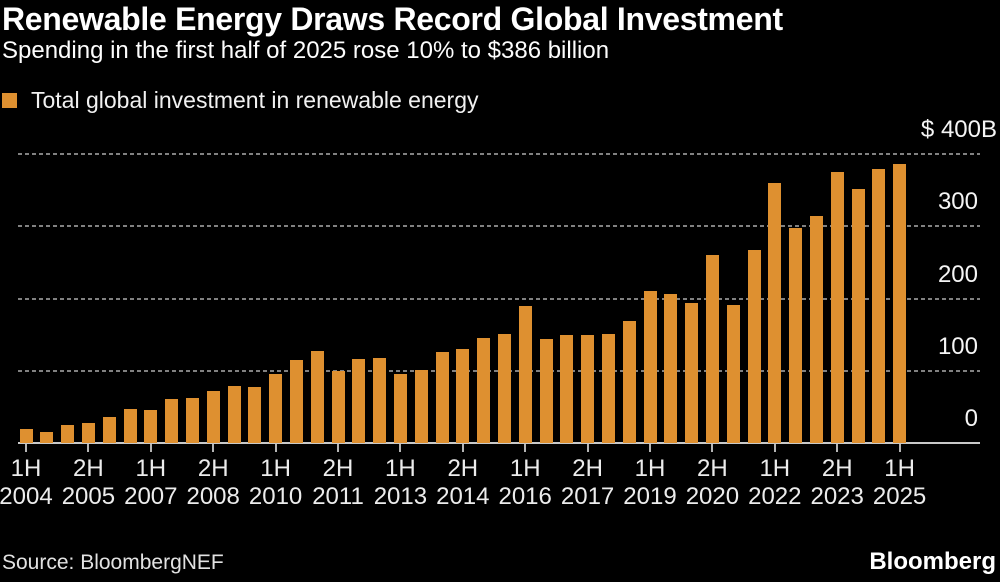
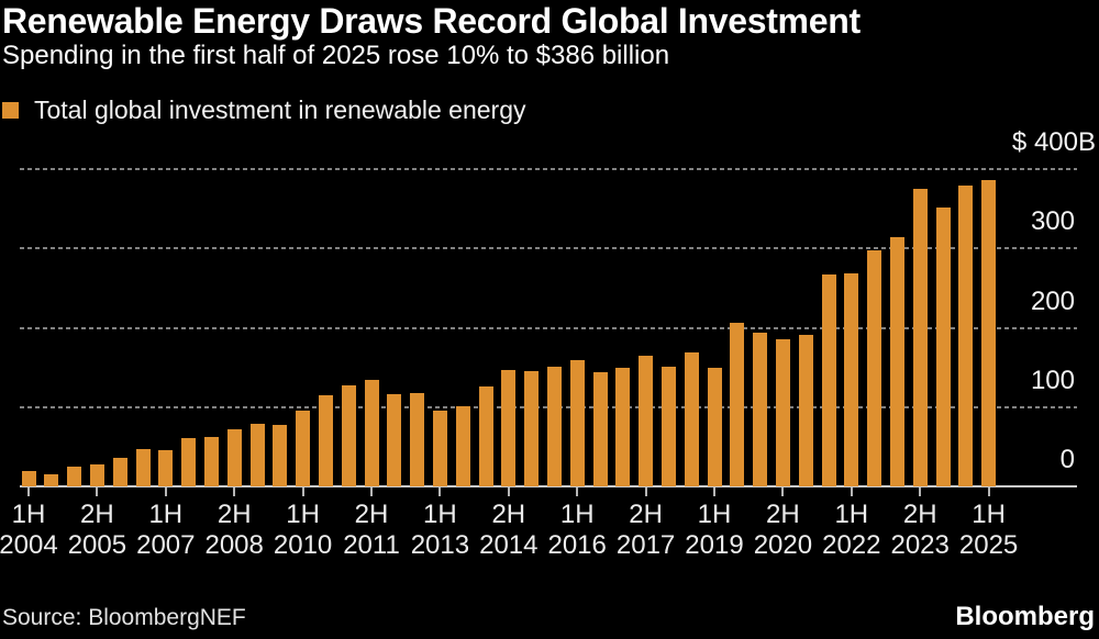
2H 2011: 100 -> 140
2H 2014: 130 -> 150
1H 2016: 190 -> 160
2H 2017: 150 -> 160
1H 2019: 210 -> 150
2H 2020: 260 -> 190
1H 2022: 360 -> 270
